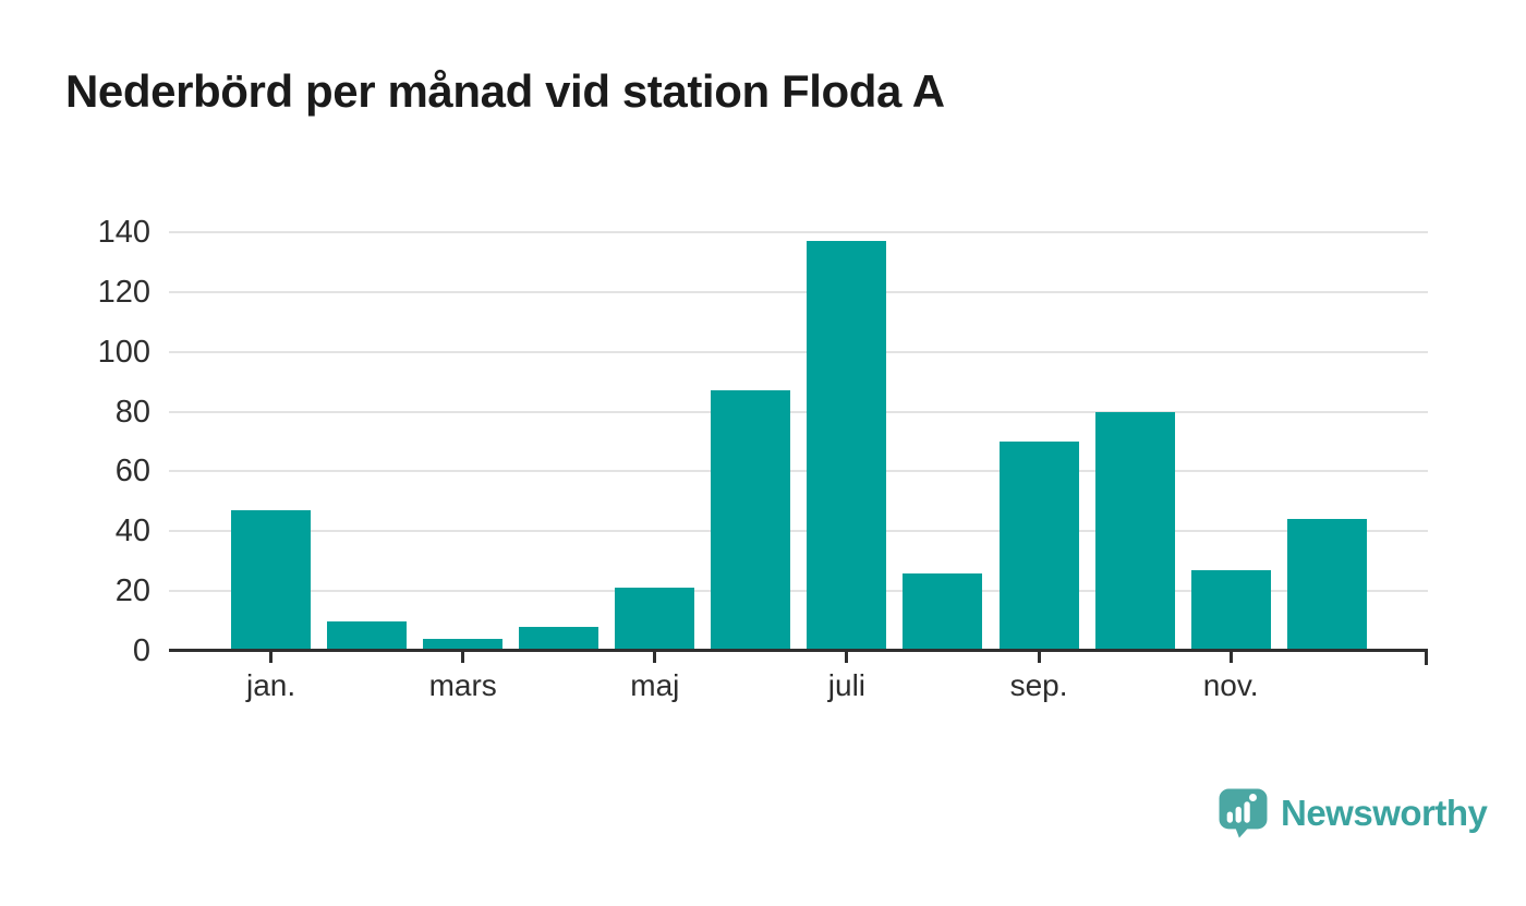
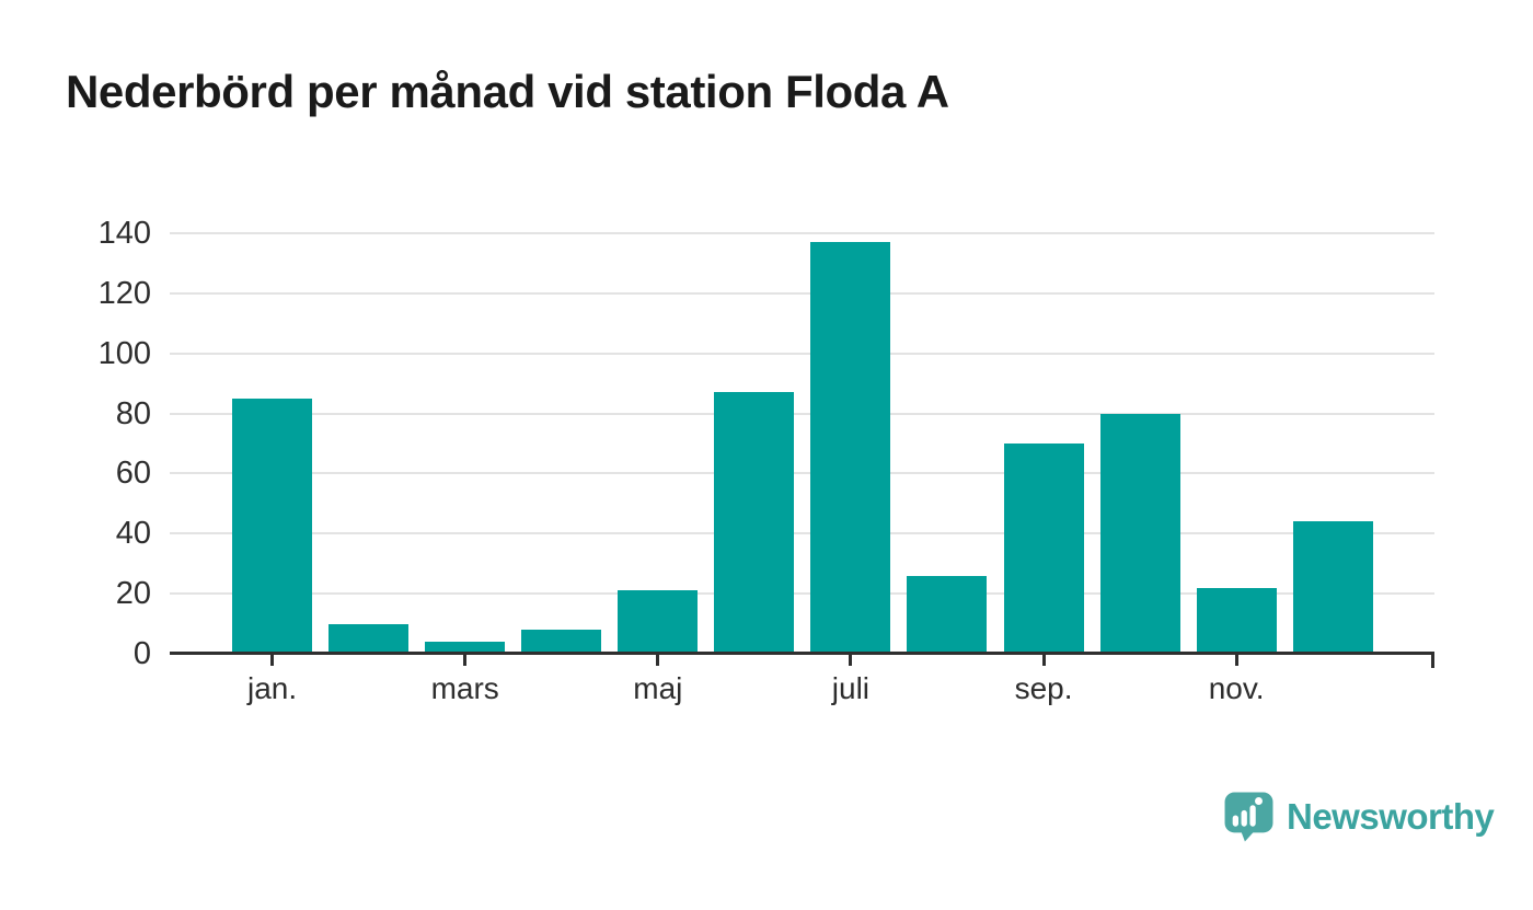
jan.: 47 -> 85
nov.: 27 -> 22
